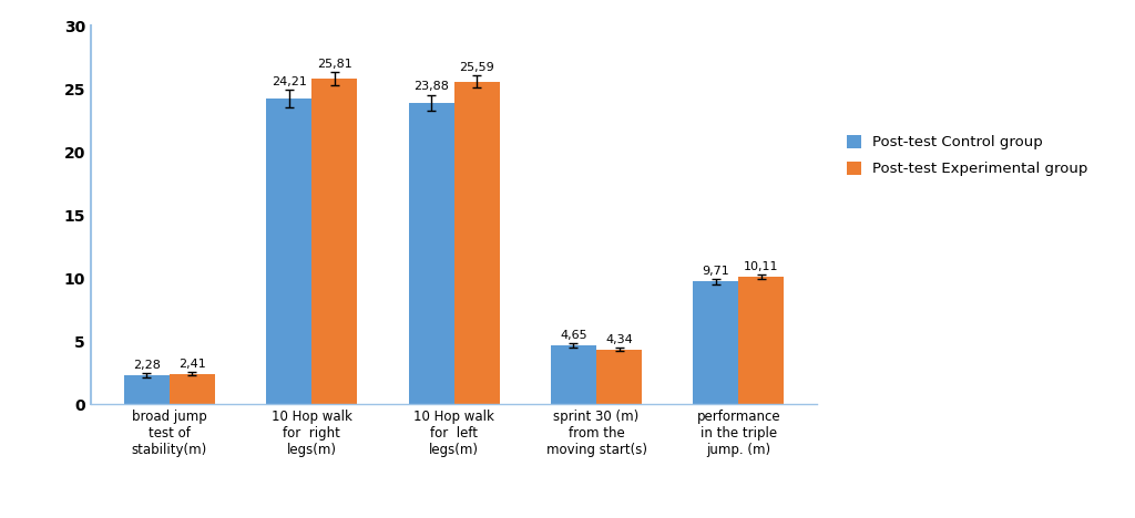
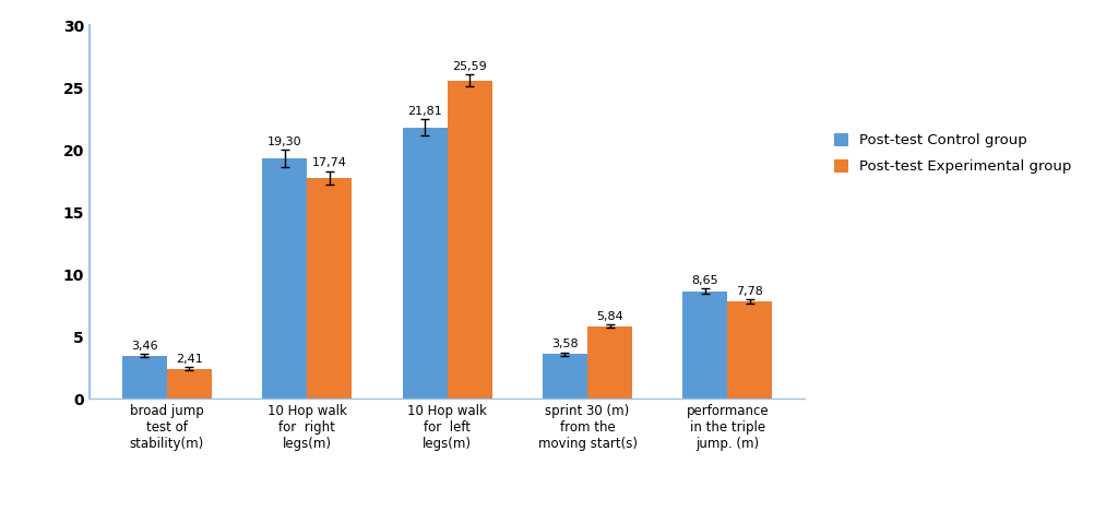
Post-test Control group/broad jump test of stability(m): 2,28 -> 3,46
Post-test Control group/10 Hop walk for right legs(m): 24,21 -> 19,30
Post-test Experimental group/10 Hop walk for right legs(m): 25,81 -> 17,74
Post-test Control group/10 Hop walk for left legs(m): 23,88 -> 21,81
Post-test Control group/sprint 30 (m) from the moving start(s): 4,65 -> 3,58
Post-test Experimental group/sprint 30 (m) from the moving start(s): 4,34 -> 5,84
Post-test Control group/performance in the triple jump. (m): 9,71 -> 8,65
Post-test Experimental group/performance in the triple jump. (m): 10,11 -> 7,78
